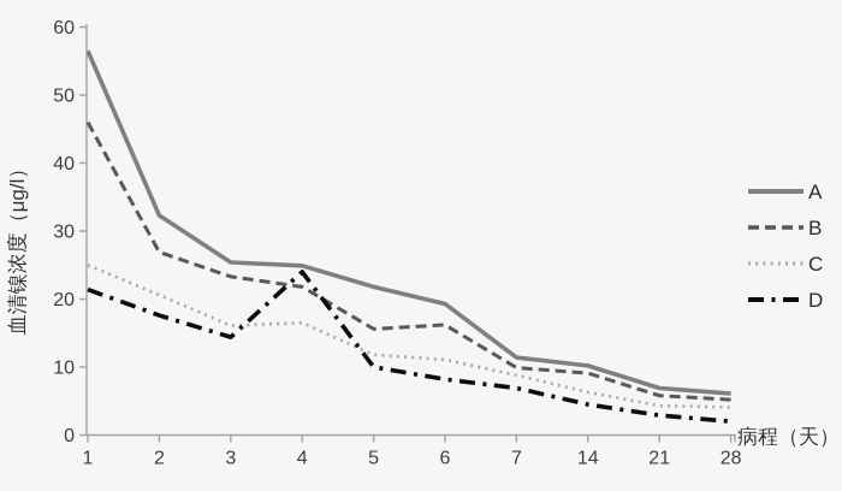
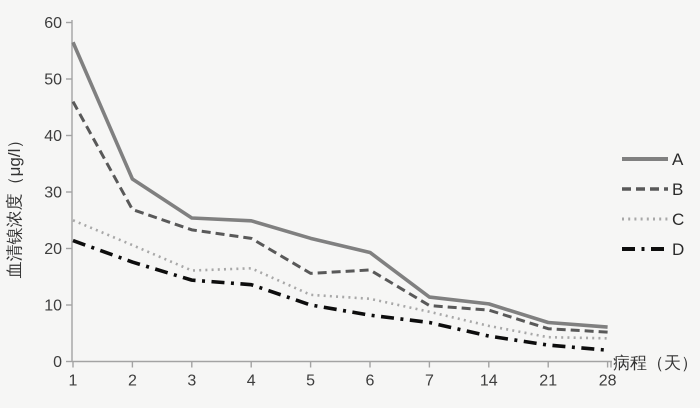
D/4: 24 -> 14
